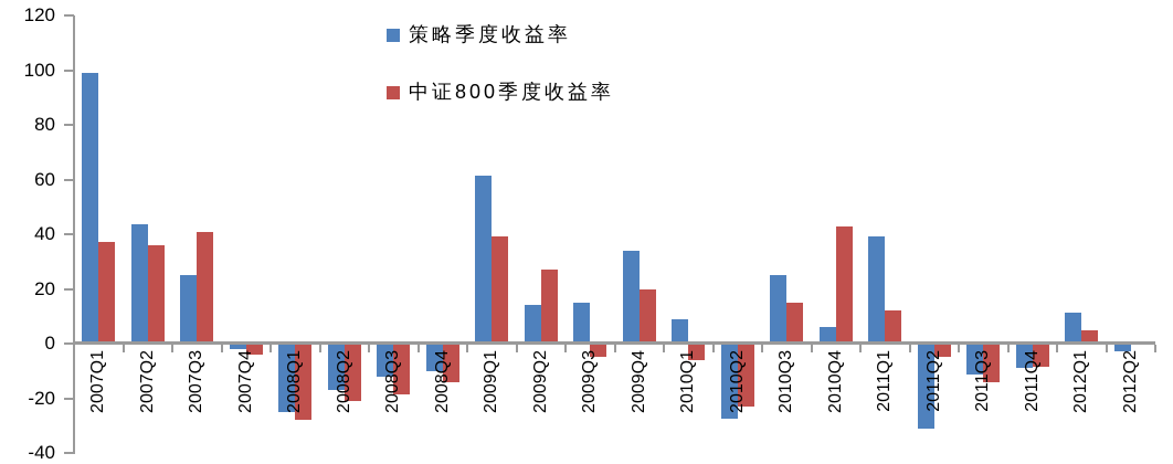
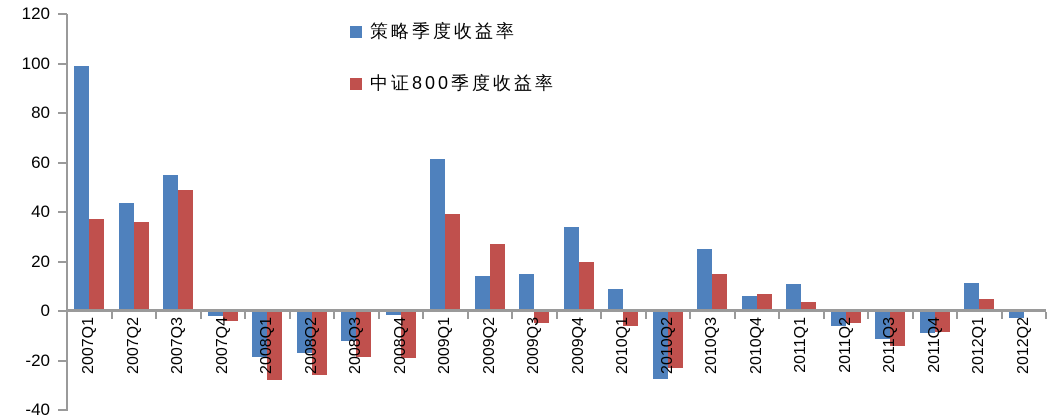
策略季度收益率/2007Q3: 25 -> 55
中证800季度收益率/2007Q3: 41 -> 49
策略季度收益率/2008Q1: -25 -> -18
中证800季度收益率/2008Q2: -21 -> -26
策略季度收益率/2008Q4: -10 -> -2
中证800季度收益率/2008Q4: -14 -> -19
中证800季度收益率/2010Q4: 43 -> 7
策略季度收益率/2011Q1: 39 -> 11
中证800季度收益率/2011Q1: 12 -> 4
策略季度收益率/2011Q2: -31 -> -6
